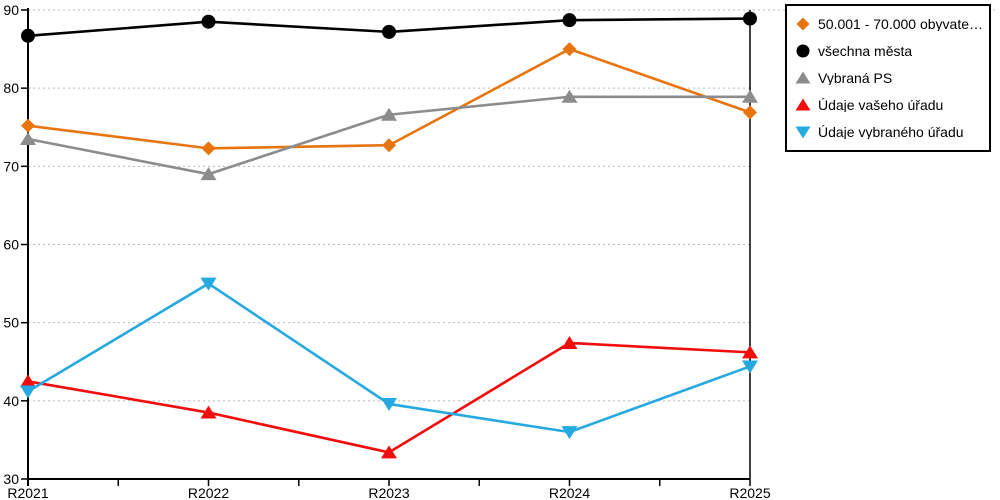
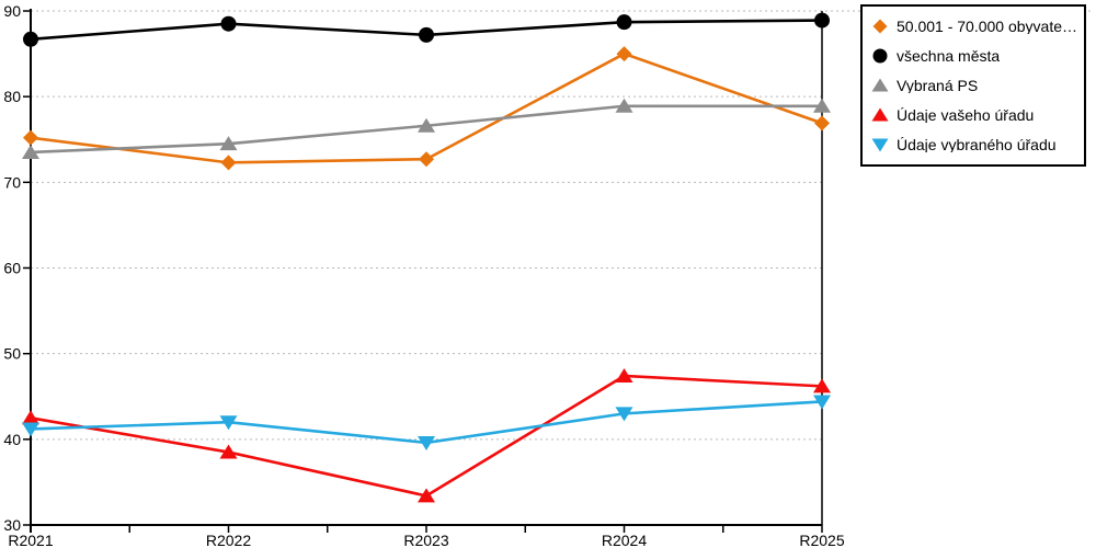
Vybraná PS/R2022: 69 -> 74
Údaje vybraného úřadu/R2022: 55 -> 42
Údaje vybraného úřadu/R2024: 36 -> 43
